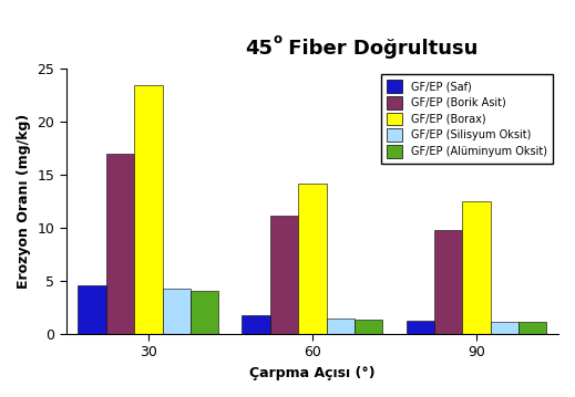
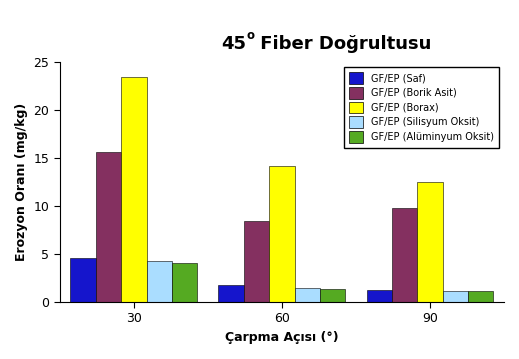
GF/EP (Borik Asit)/30: 17.0 -> 15.6
GF/EP (Borik Asit)/60: 11.2 -> 8.4
